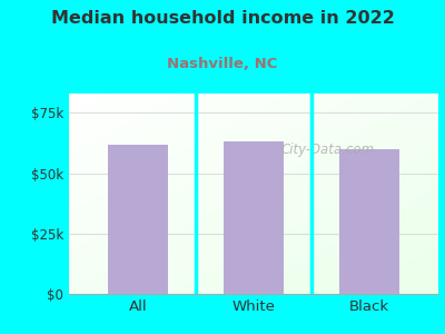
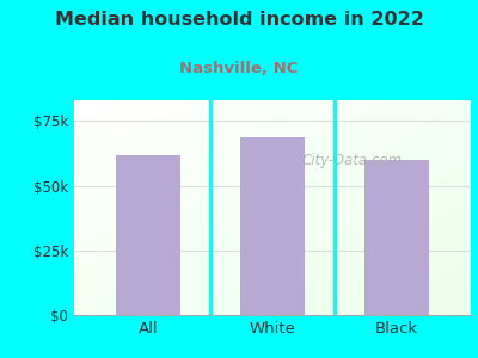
White: $63.0k -> $68.5k
